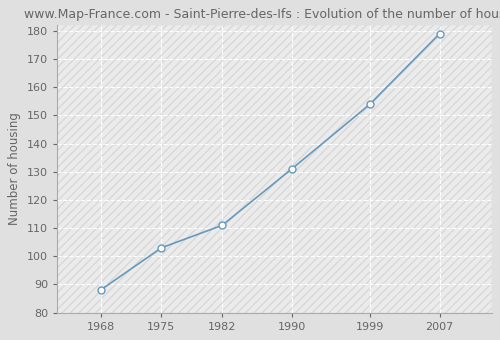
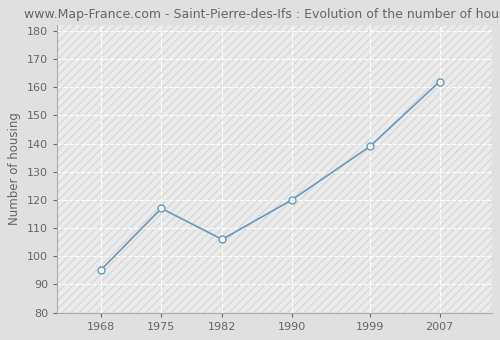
1968: 88 -> 95
1975: 103 -> 117
1982: 111 -> 106
1990: 131 -> 120
1999: 154 -> 139
2007: 179 -> 162
